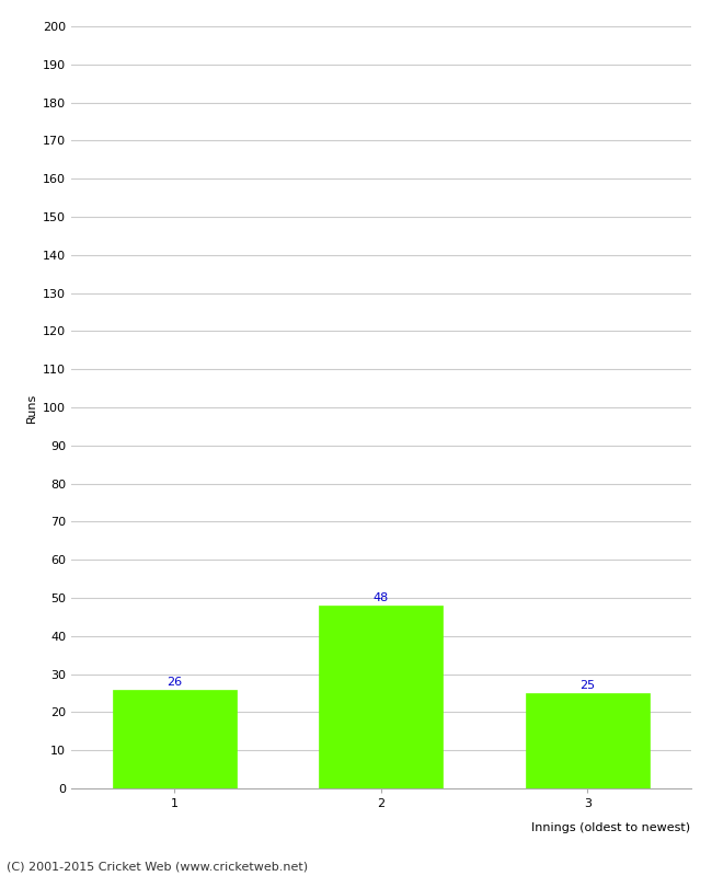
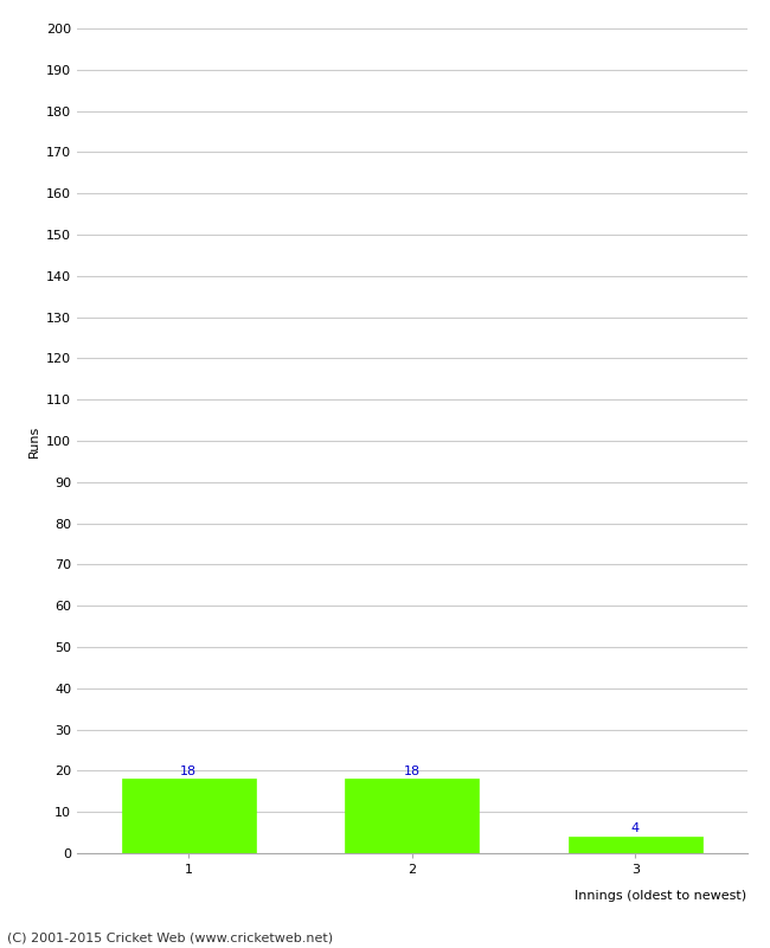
1: 26 -> 18
2: 48 -> 18
3: 25 -> 4
